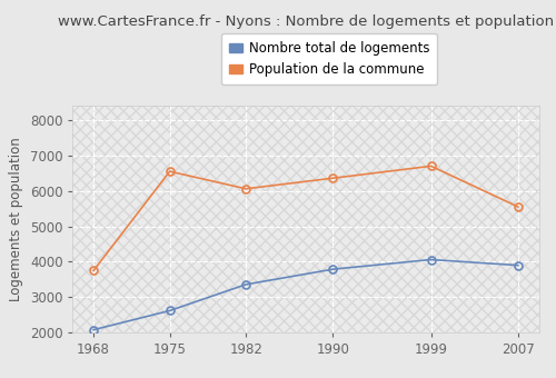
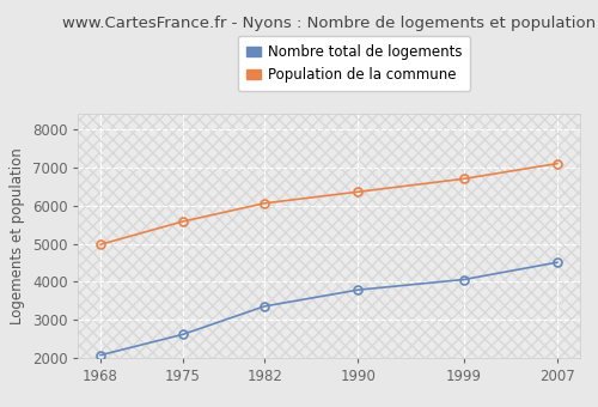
Population de la commune/1968: 3750 -> 4980
Population de la commune/1975: 6550 -> 5580
Nombre total de logements/2007: 3900 -> 4510
Population de la commune/2007: 5550 -> 7100
